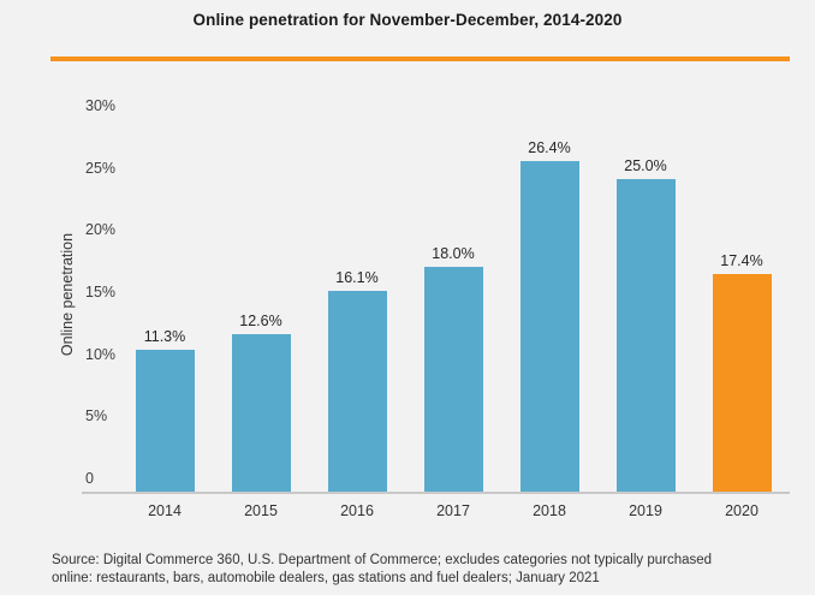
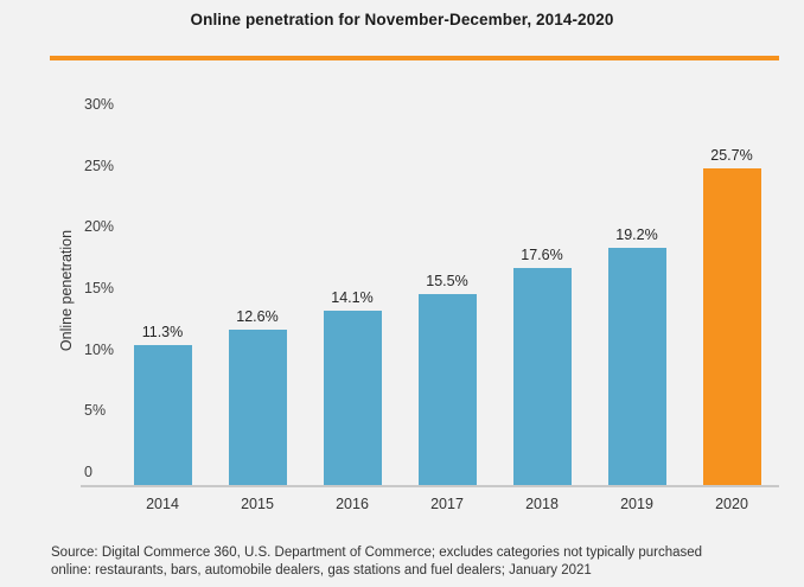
2016: 16.1% -> 14.1%
2017: 18.0% -> 15.5%
2018: 26.4% -> 17.6%
2019: 25.0% -> 19.2%
2020: 17.4% -> 25.7%
